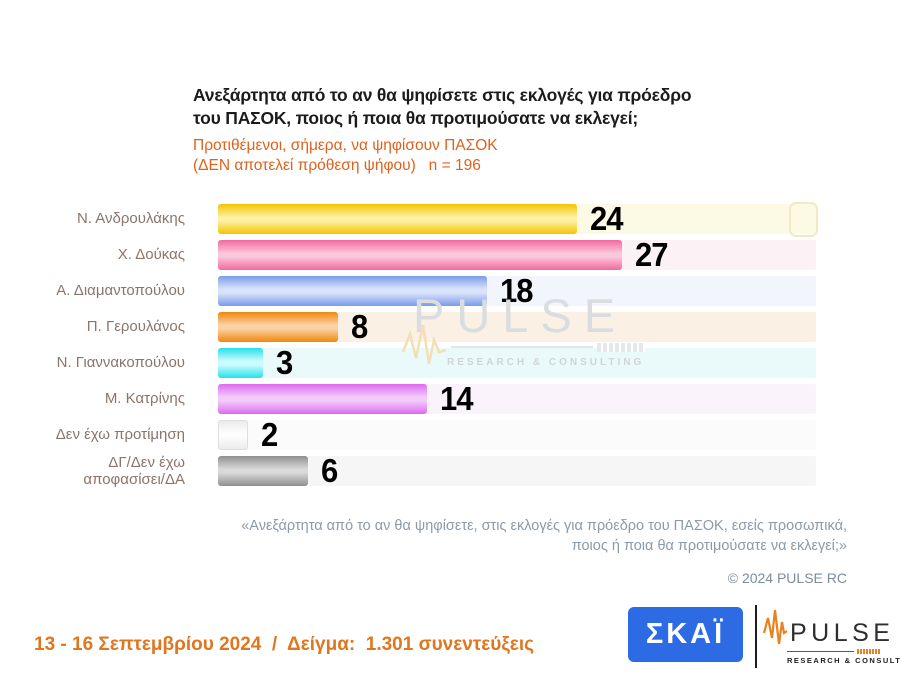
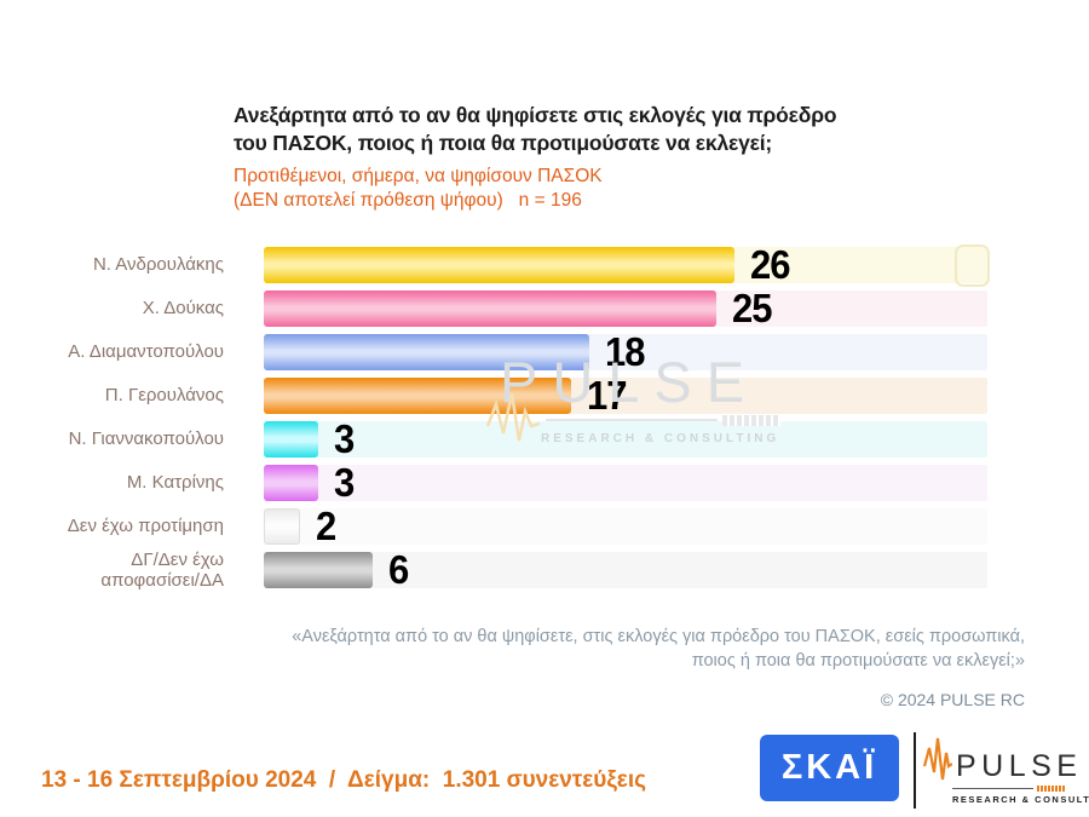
Ν. Ανδρουλάκης: 24 -> 26
Χ. Δούκας: 27 -> 25
Π. Γερουλάνος: 8 -> 17
Μ. Κατρίνης: 14 -> 3
